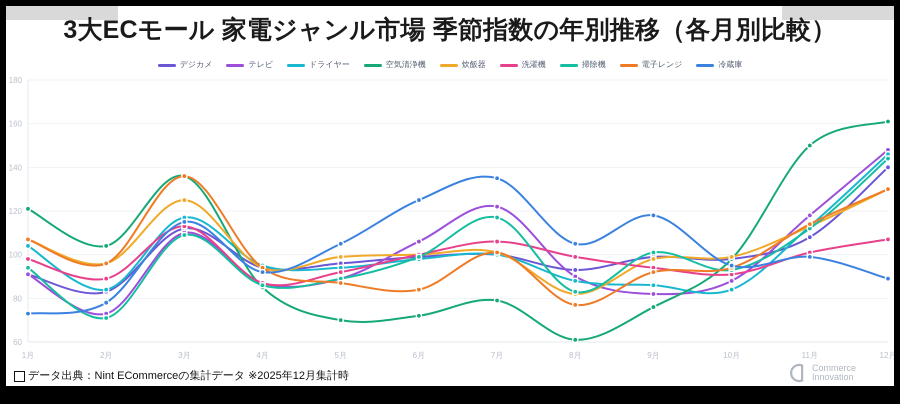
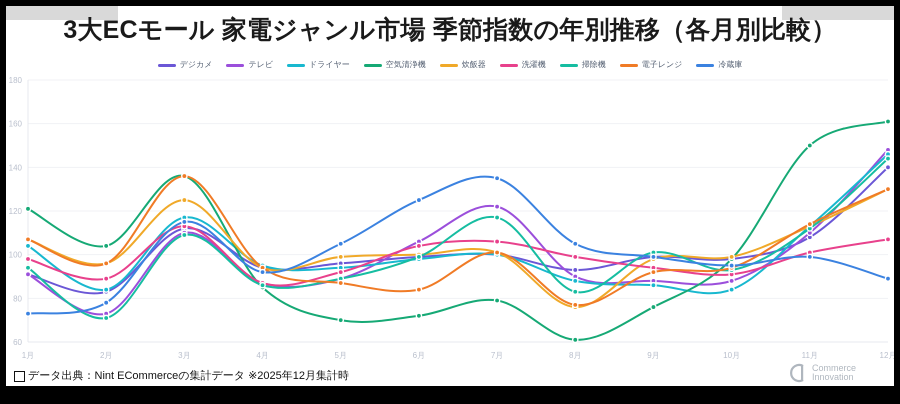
洗濯機/6月: 100 -> 104
炊飯器/8月: 82 -> 76
テレビ/9月: 82 -> 88
冷蔵庫/9月: 118 -> 99
テレビ/11月: 118 -> 110
